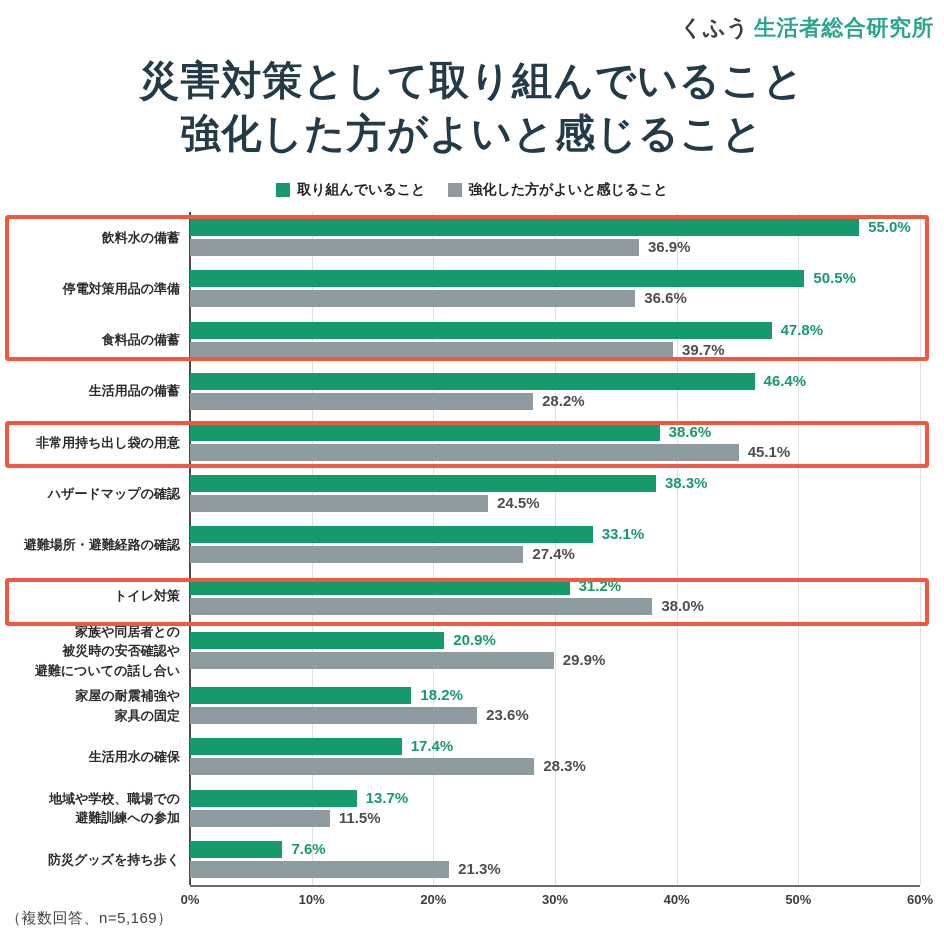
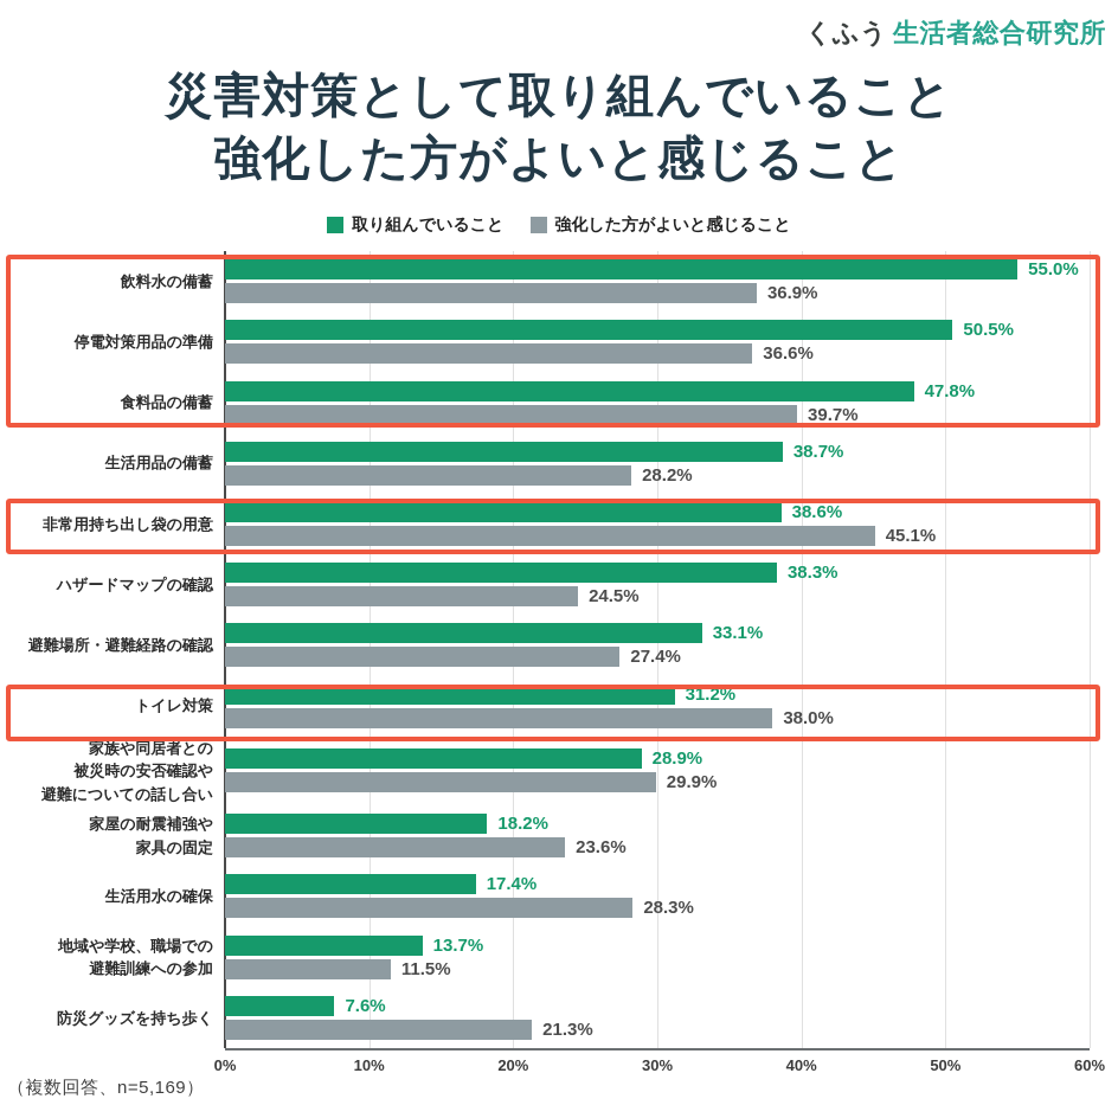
取り組んでいること/生活用品の備蓄: 46.4% -> 38.7%
取り組んでいること/家族や同居者との 被災時の安否確認や 避難についての話し合い: 20.9% -> 28.9%
